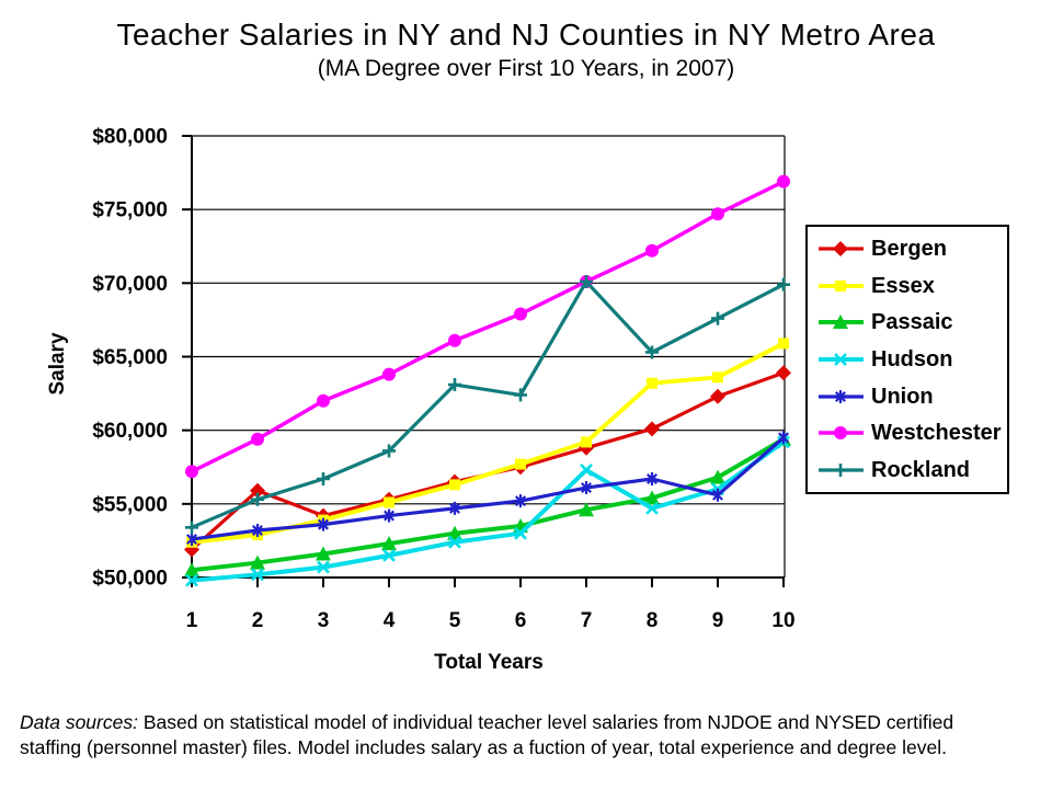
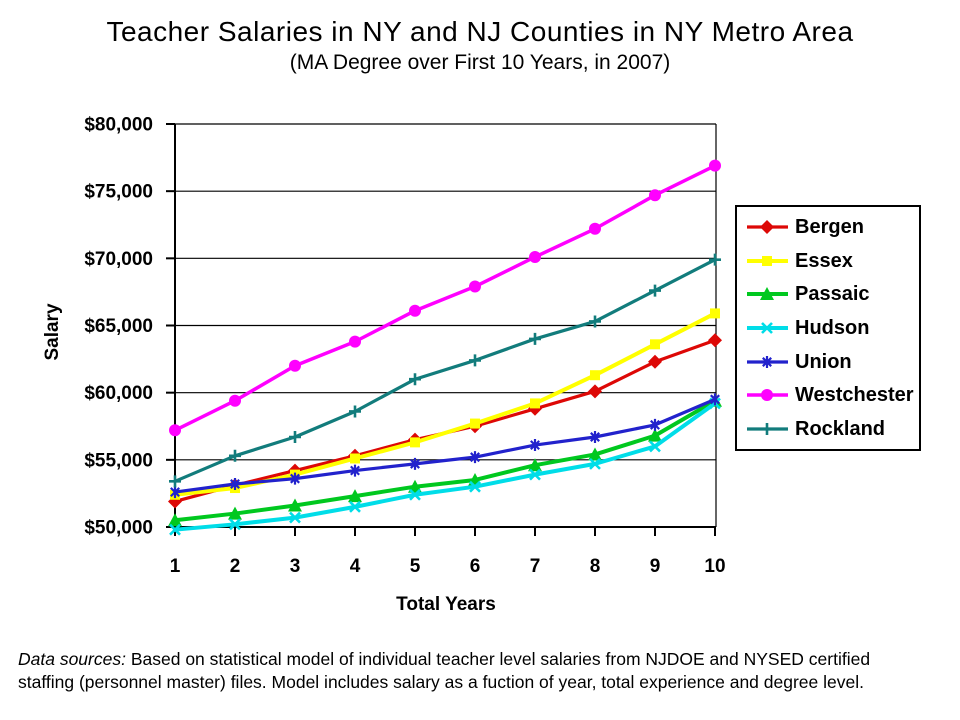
Bergen/2: $55900 -> $53100
Rockland/5: $63100 -> $61000
Hudson/7: $57300 -> $53900
Rockland/7: $70100 -> $64000
Essex/8: $63200 -> $61300
Union/9: $55600 -> $57600
